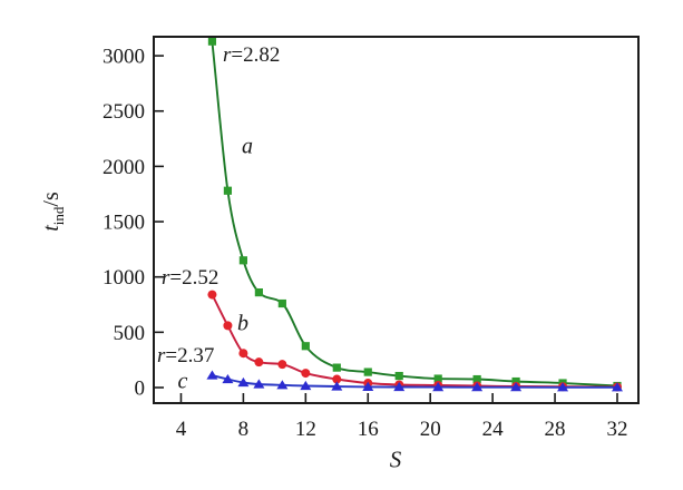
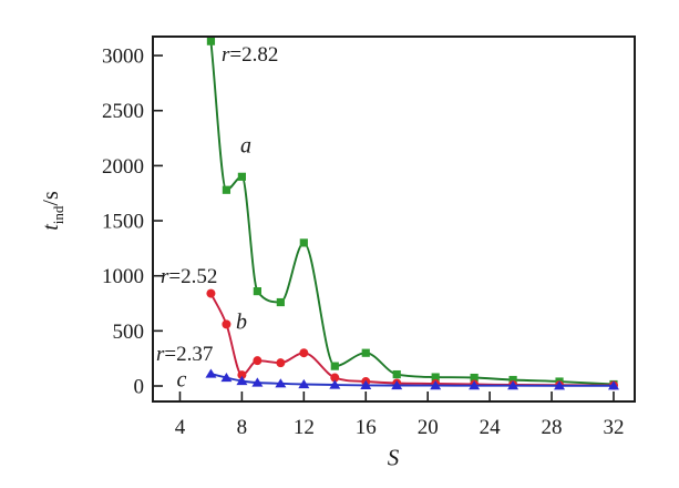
a/8: 1200 -> 1900
b/8: 300 -> 100
a/12: 400 -> 1300
b/12: 100 -> 300
a/16: 100 -> 300
